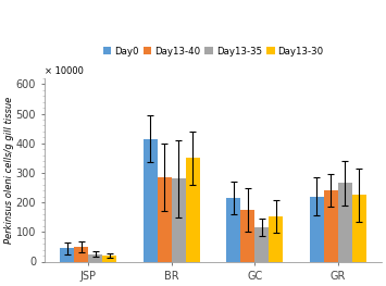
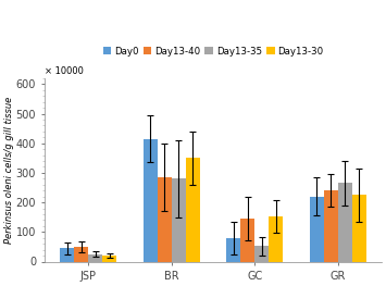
Day0/GC: 215 -> 78
Day13-40/GC: 175 -> 145
Day13-35/GC: 115 -> 52
